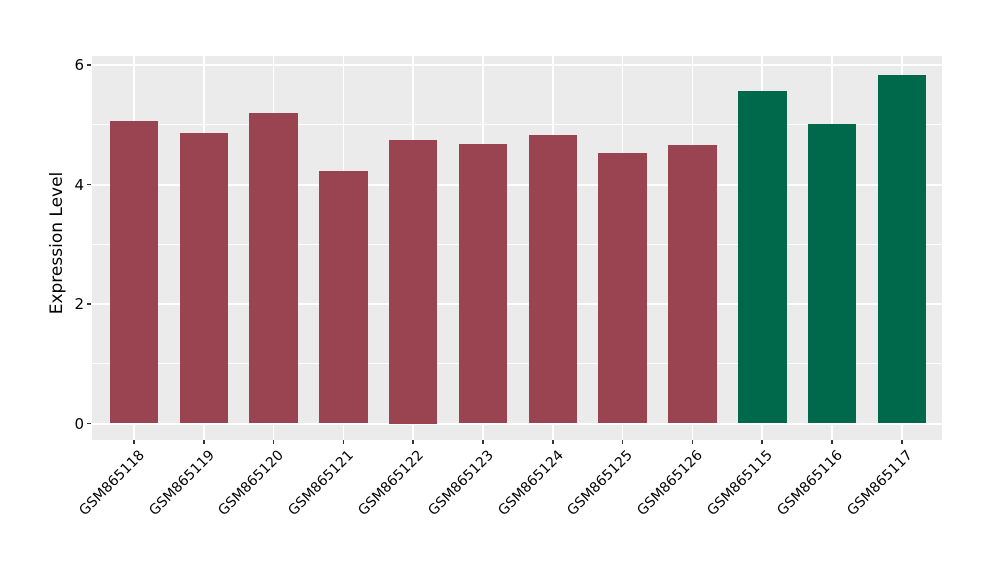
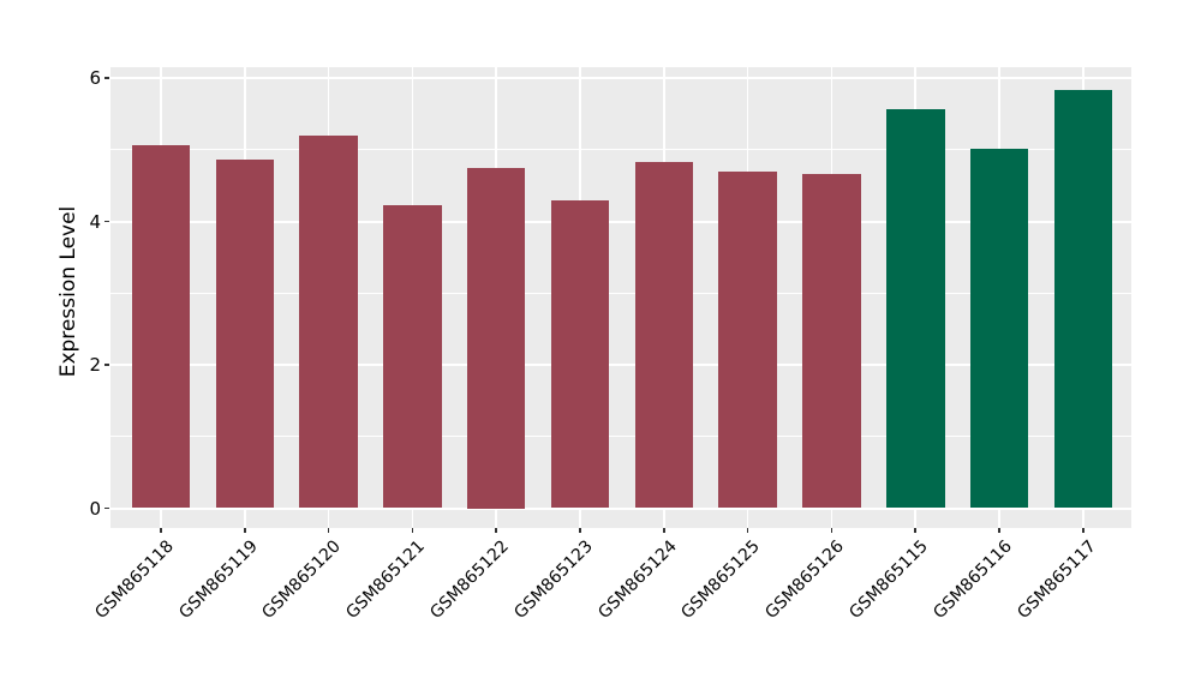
GSM865123: 4.7 -> 4.3
GSM865125: 4.5 -> 4.7
